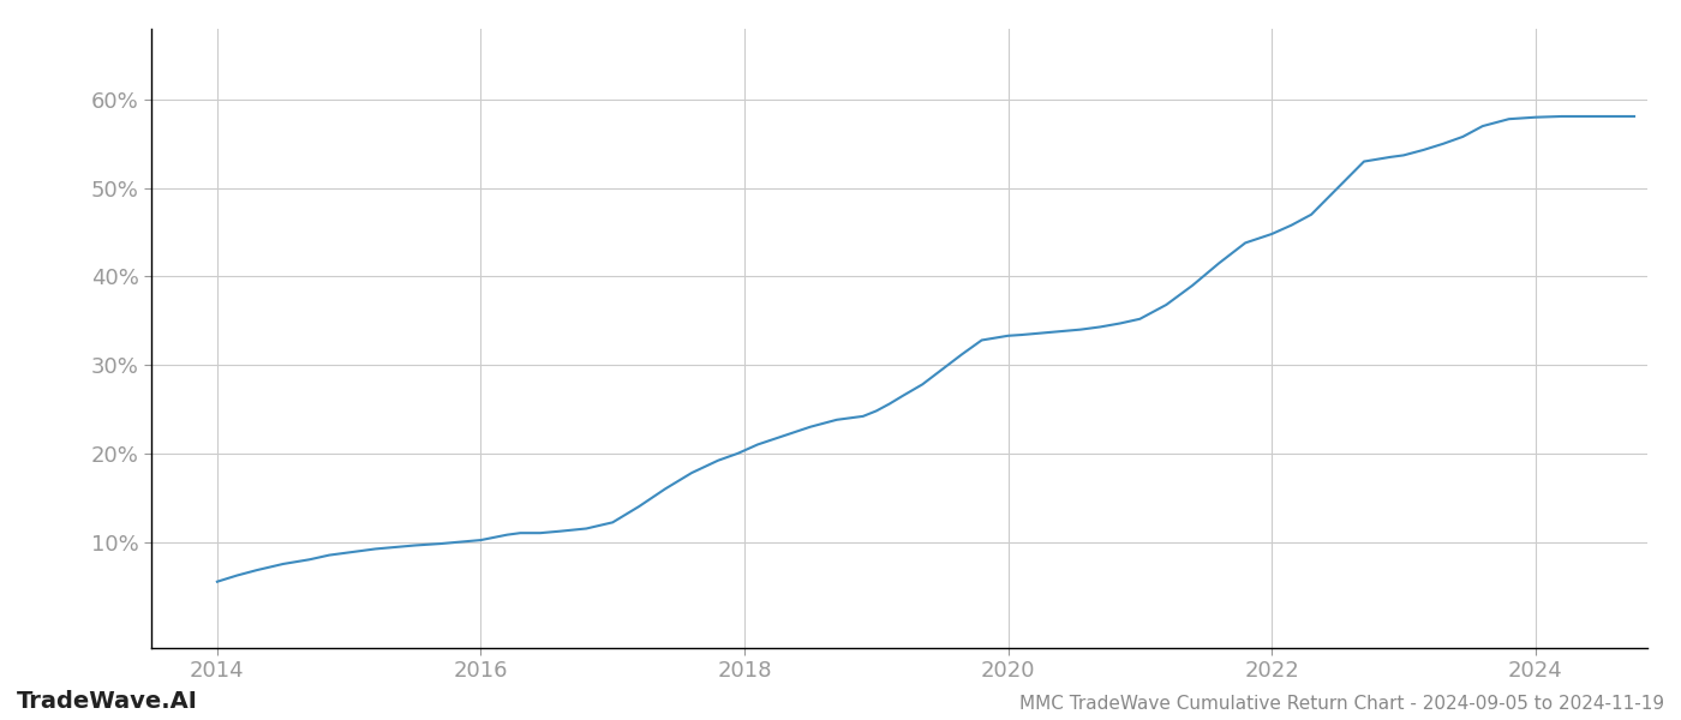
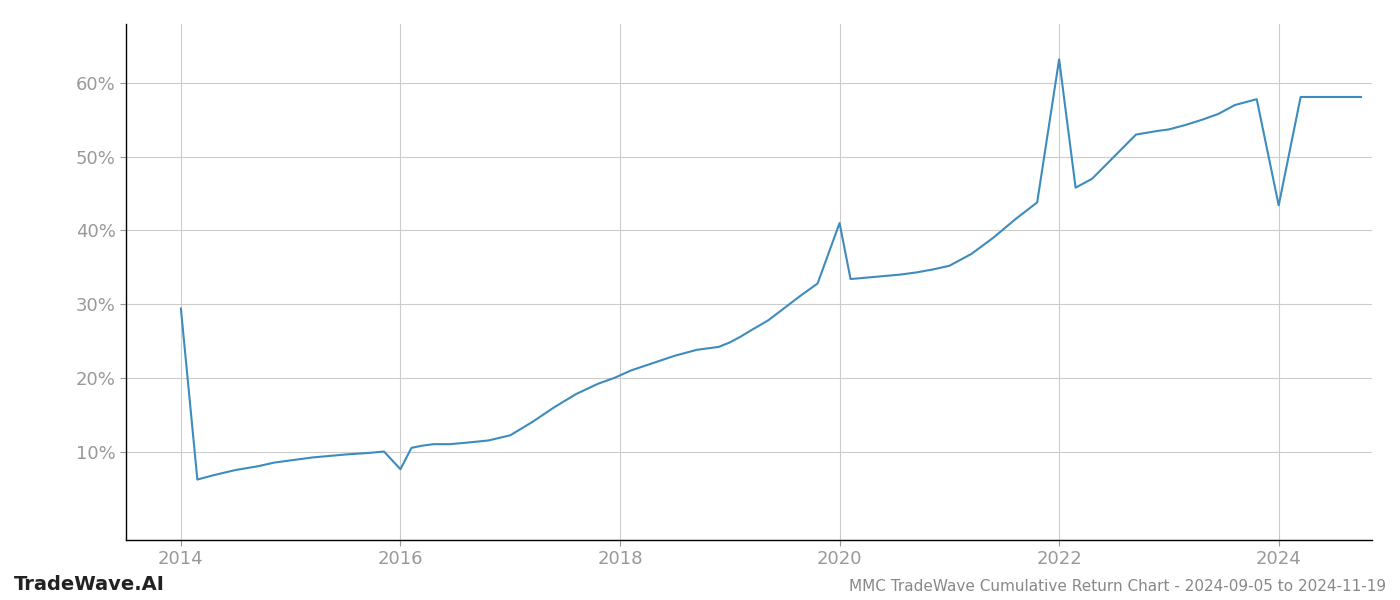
2014: 5.5% -> 29.4%
2016: 10.2% -> 7.6%
2020: 33.3% -> 41.0%
2022: 44.8% -> 63.2%
2024: 58.0% -> 43.4%
